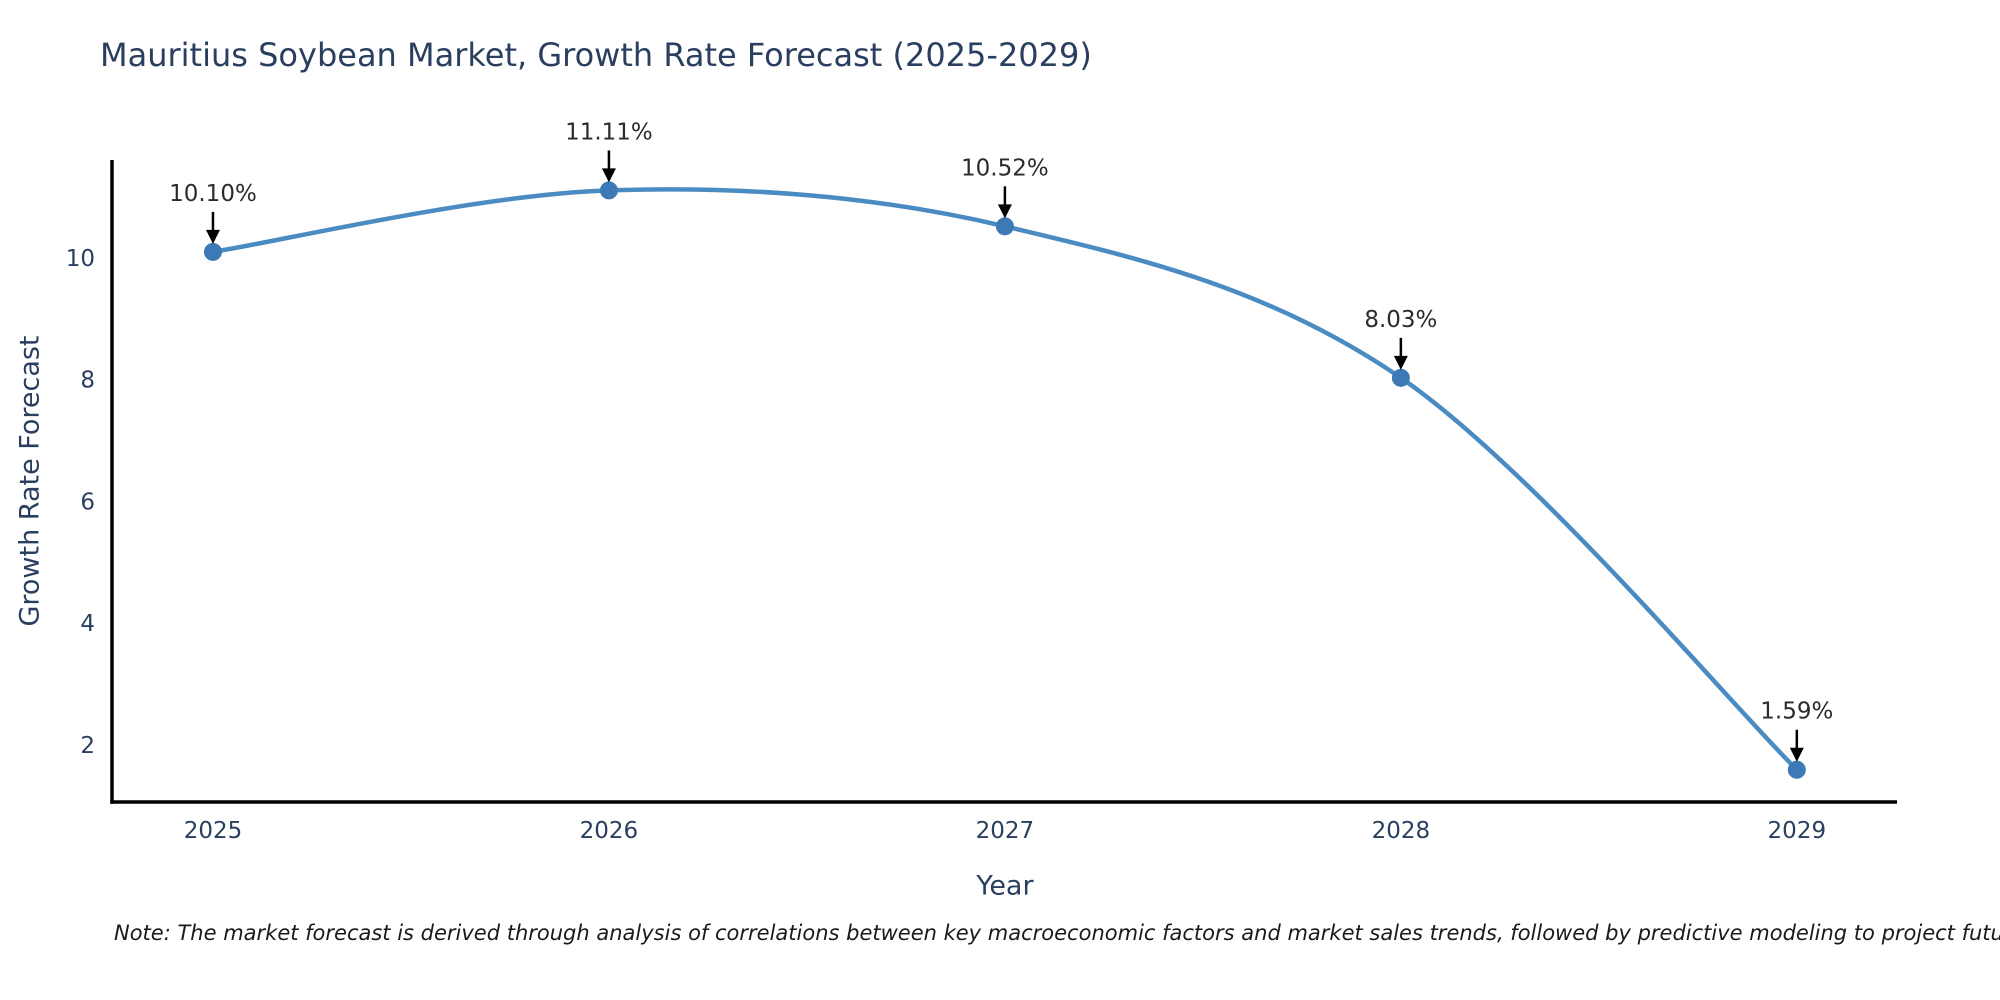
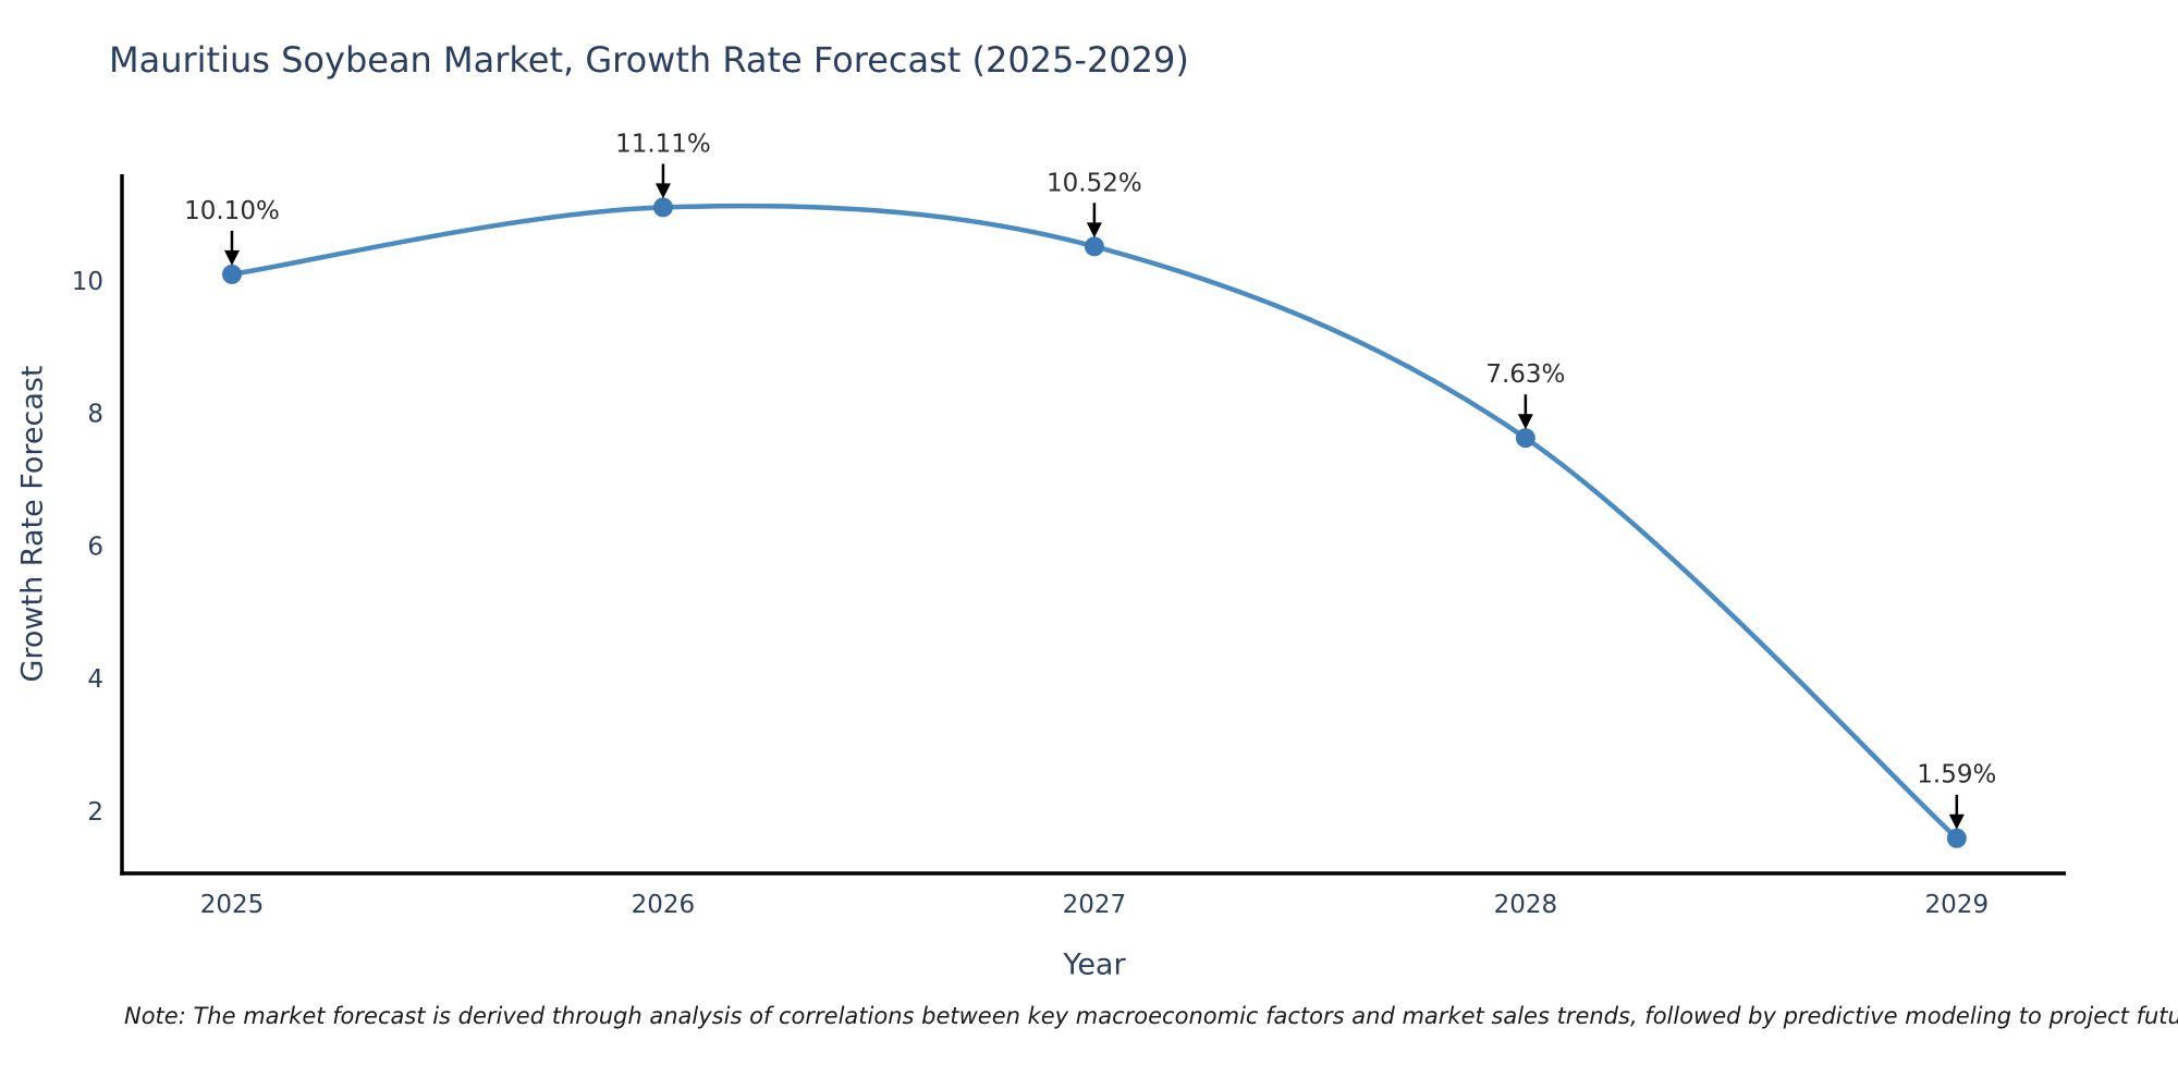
2028: 8.03% -> 7.63%
